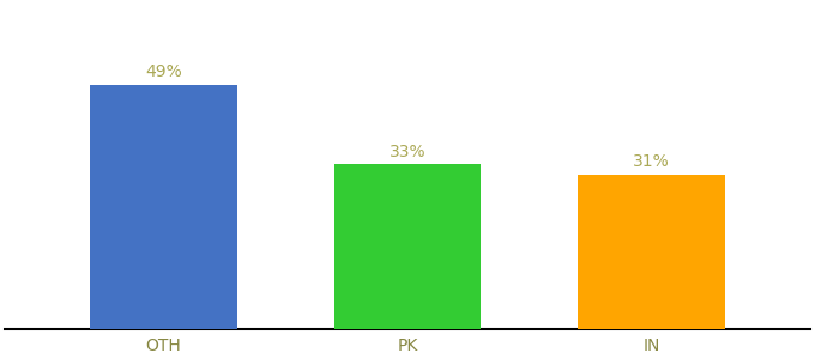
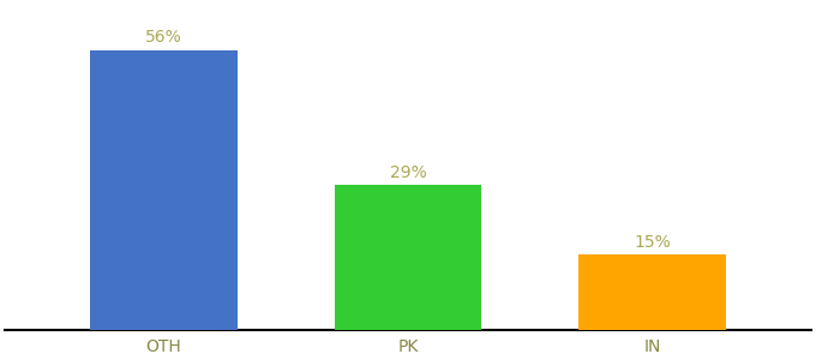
OTH: 49% -> 56%
PK: 33% -> 29%
IN: 31% -> 15%
